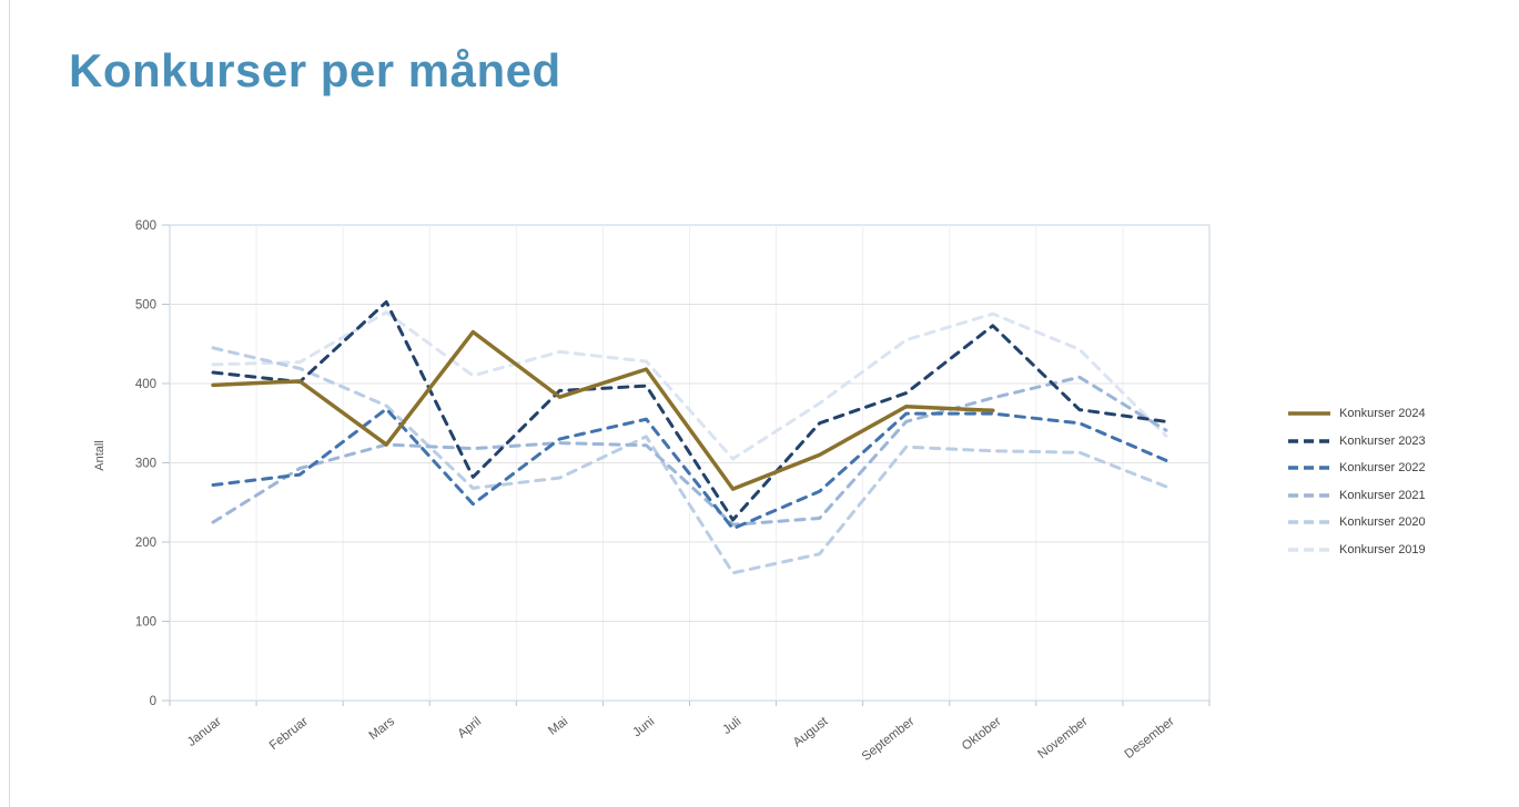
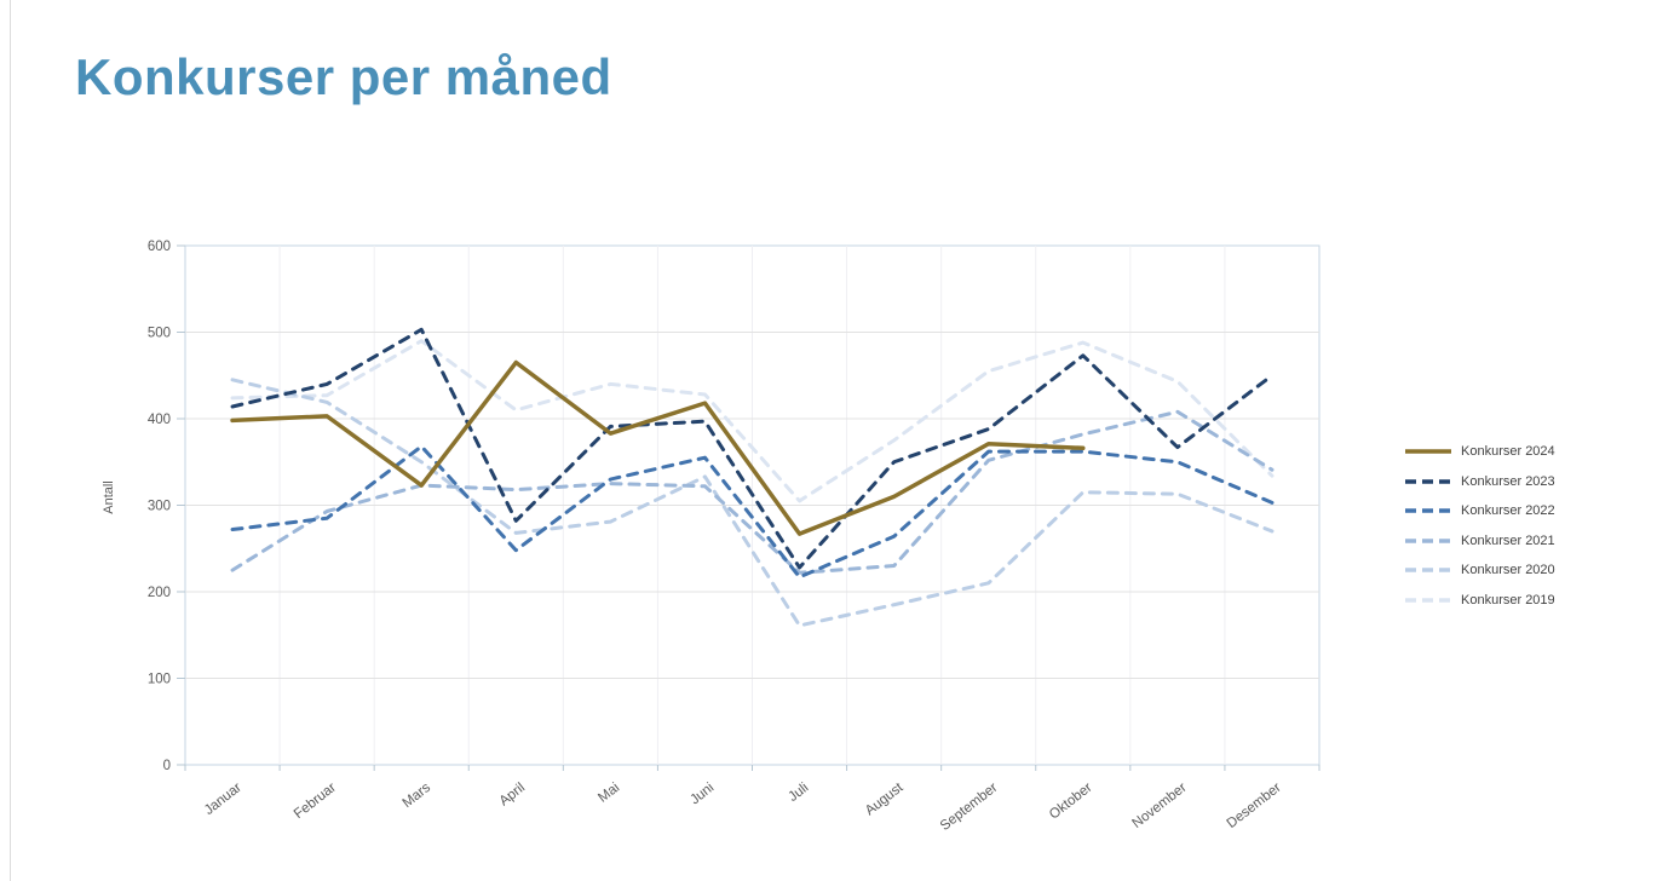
Konkurser 2023/Februar: 400 -> 440
Konkurser 2020/Mars: 370 -> 350
Konkurser 2020/September: 320 -> 210
Konkurser 2023/Desember: 350 -> 450
